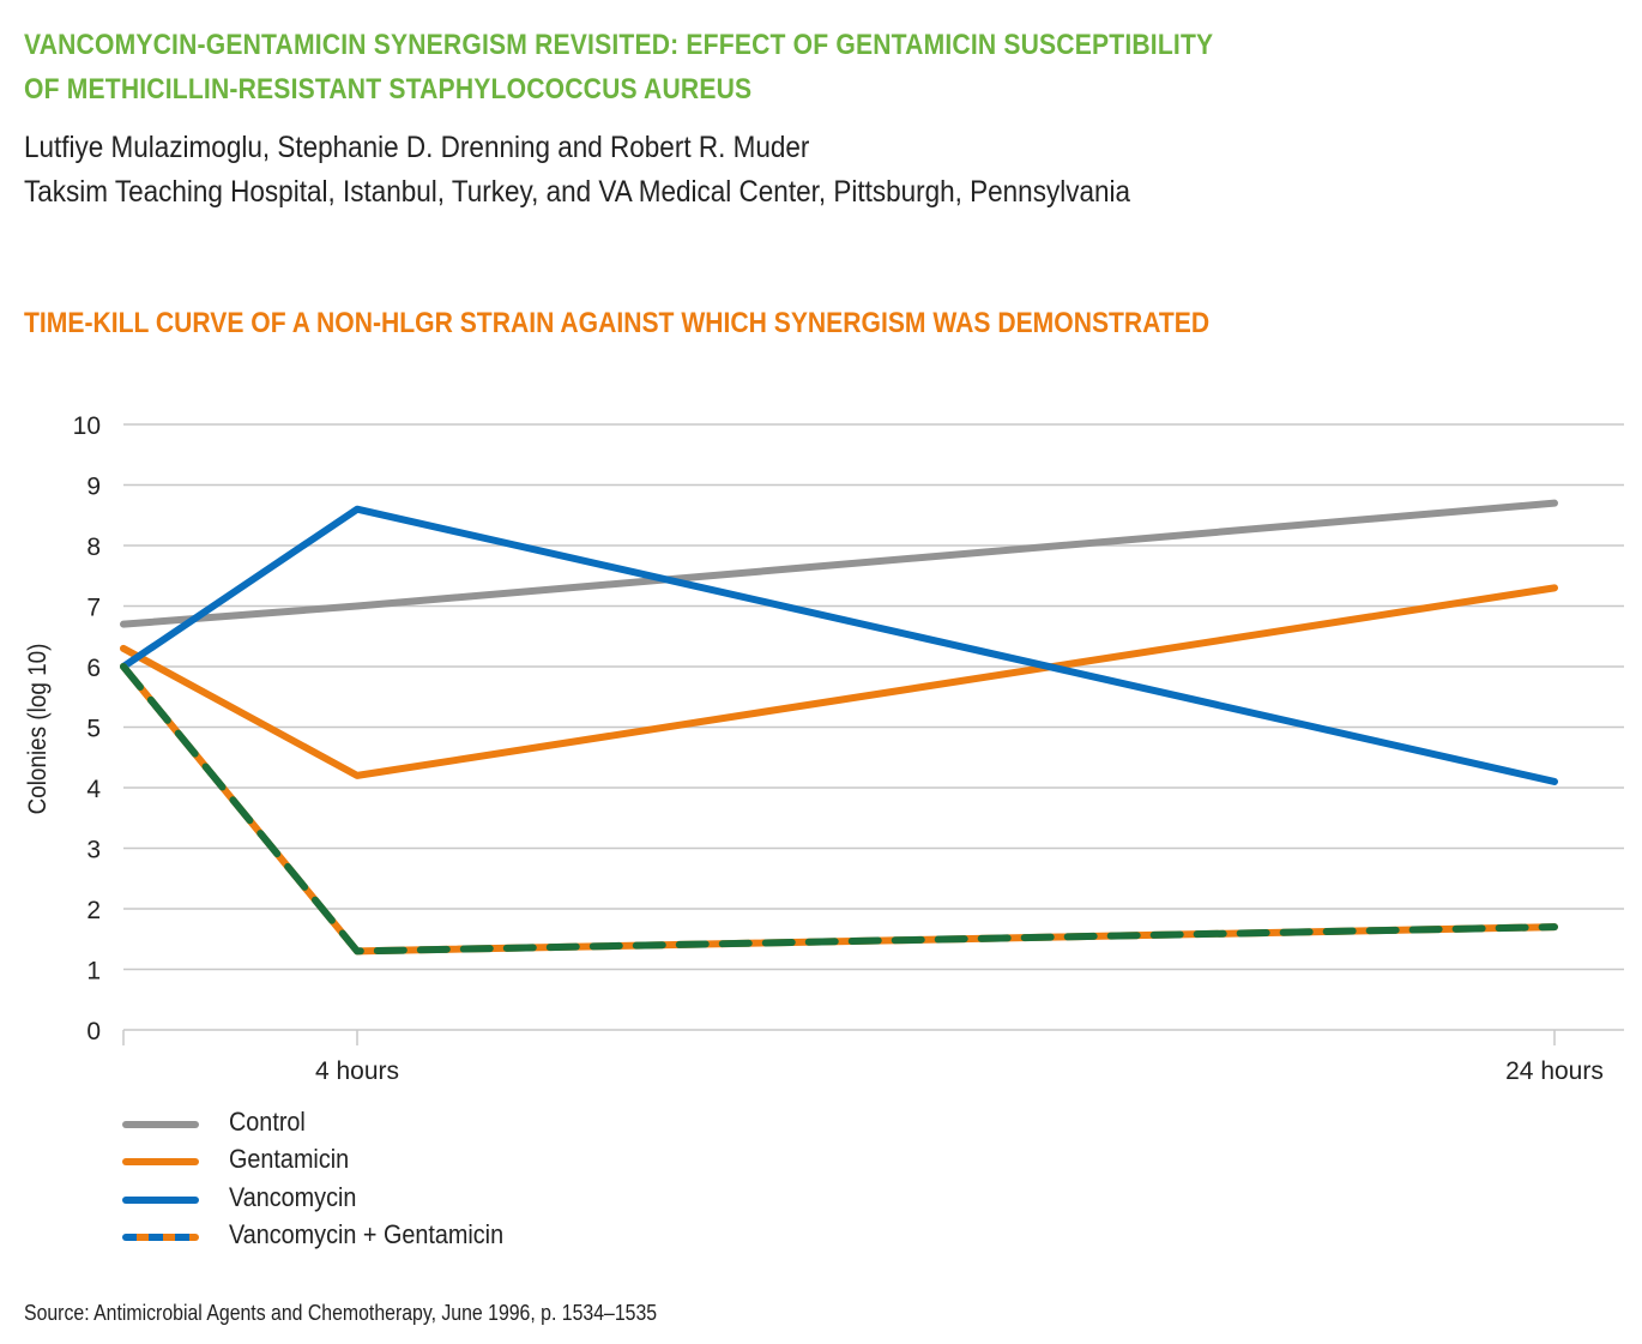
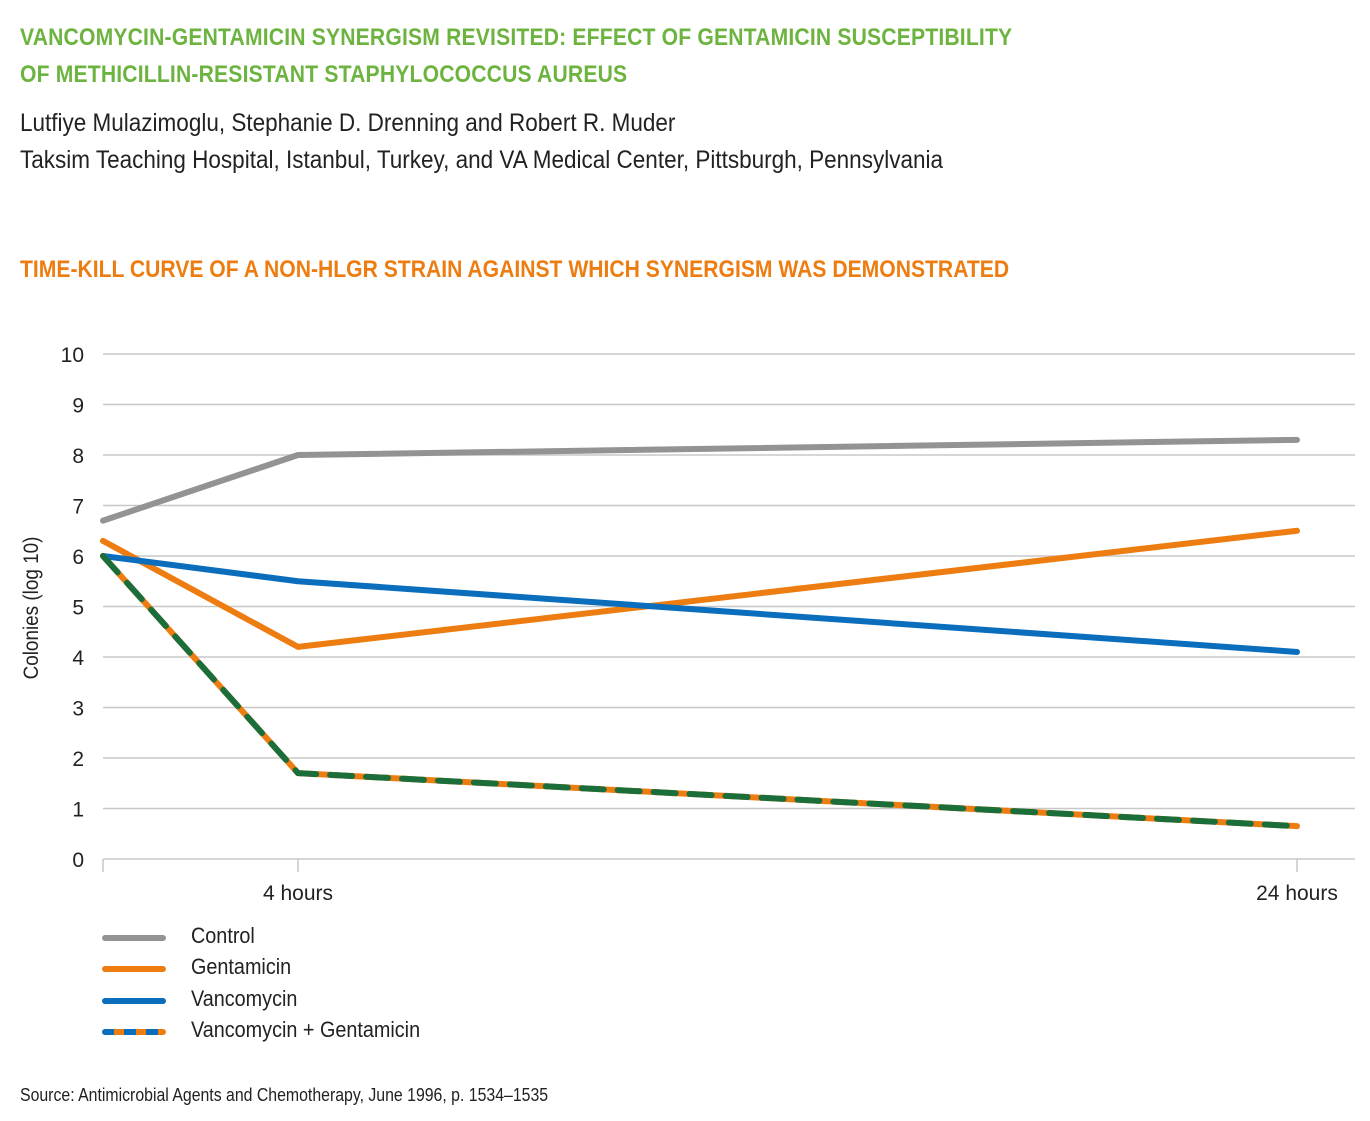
Control/4 hours: 7.0 -> 8.0
Vancomycin/4 hours: 8.6 -> 5.5
Vancomycin + Gentamicin/4 hours: 1.3 -> 1.7
Control/24 hours: 8.7 -> 8.3
Gentamicin/24 hours: 7.3 -> 6.5
Vancomycin + Gentamicin/24 hours: 1.7 -> 0.7
